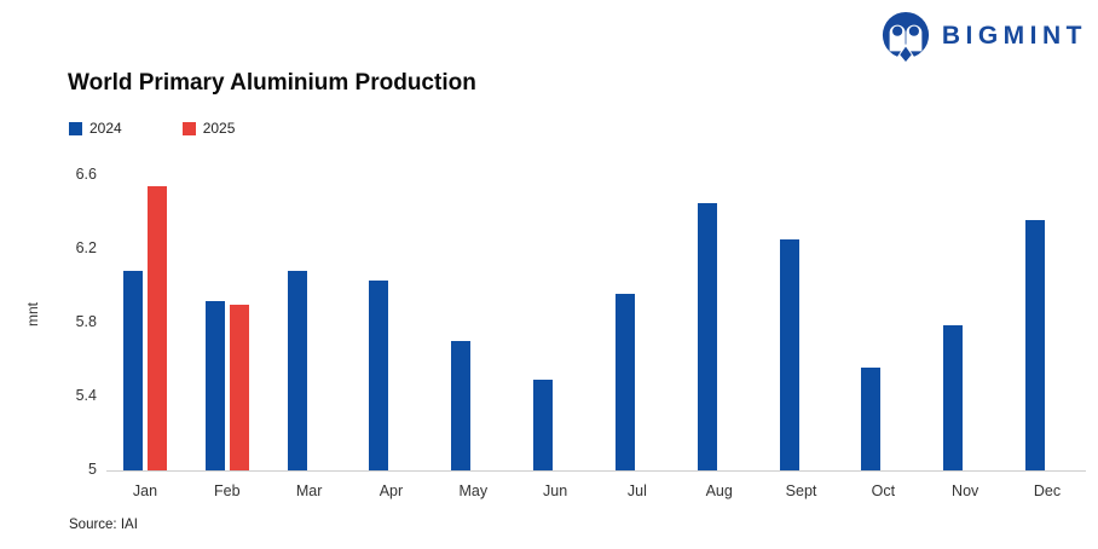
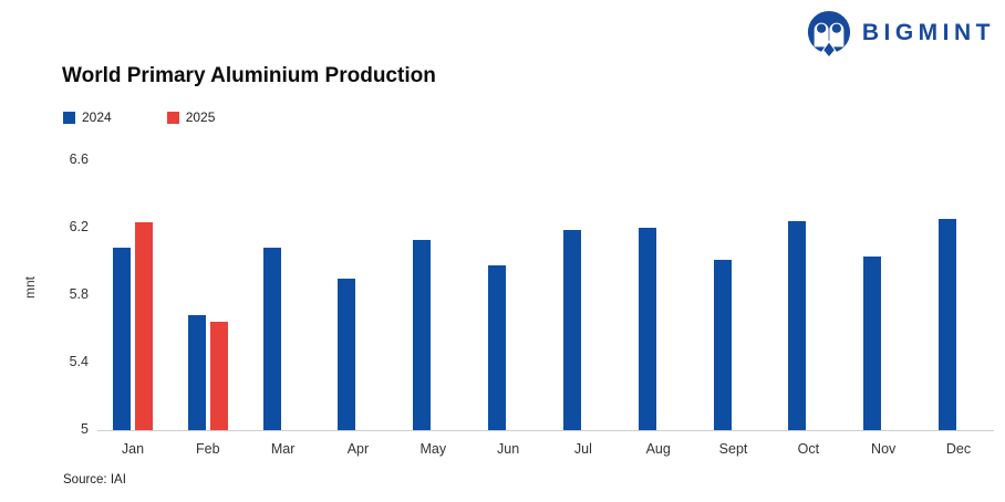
2025/Jan: 6.54 -> 6.23
2024/Feb: 5.92 -> 5.68
2025/Feb: 5.90 -> 5.64
2024/Apr: 6.03 -> 5.90
2024/May: 5.70 -> 6.13
2024/Jun: 5.49 -> 5.98
2024/Jul: 5.96 -> 6.19
2024/Aug: 6.45 -> 6.20
2024/Sept: 6.25 -> 6.01
2024/Oct: 5.56 -> 6.24
2024/Nov: 5.79 -> 6.03
2024/Dec: 6.36 -> 6.25
